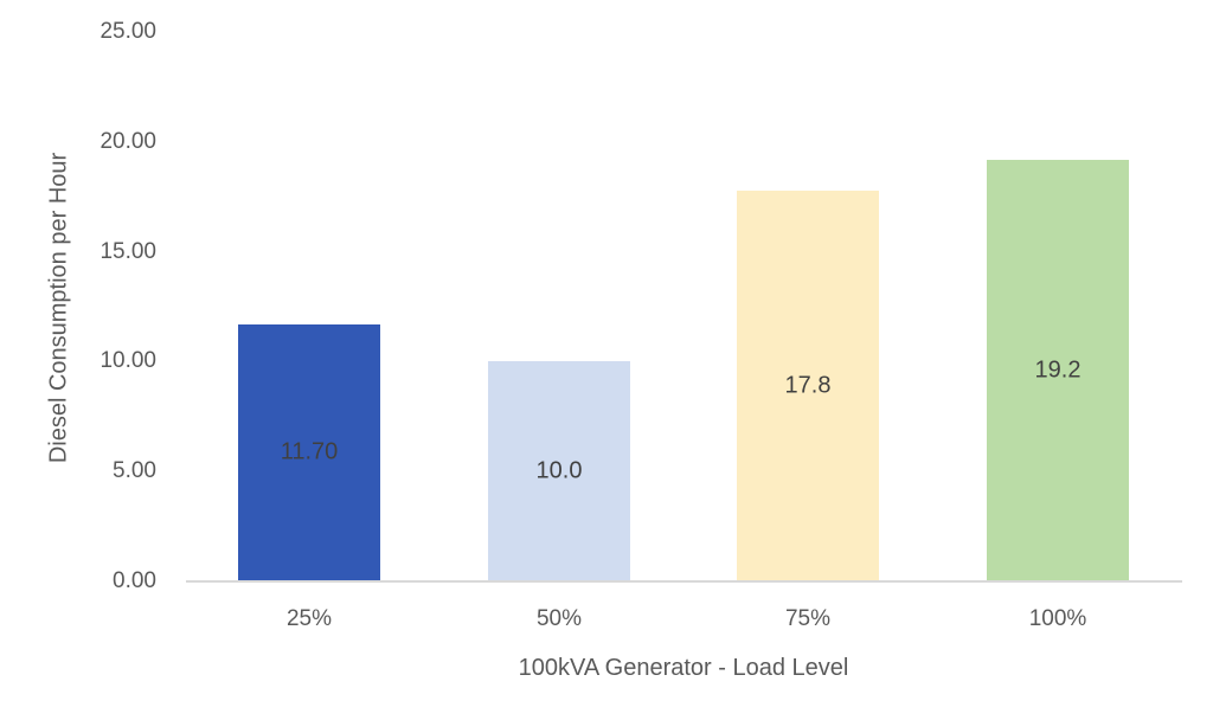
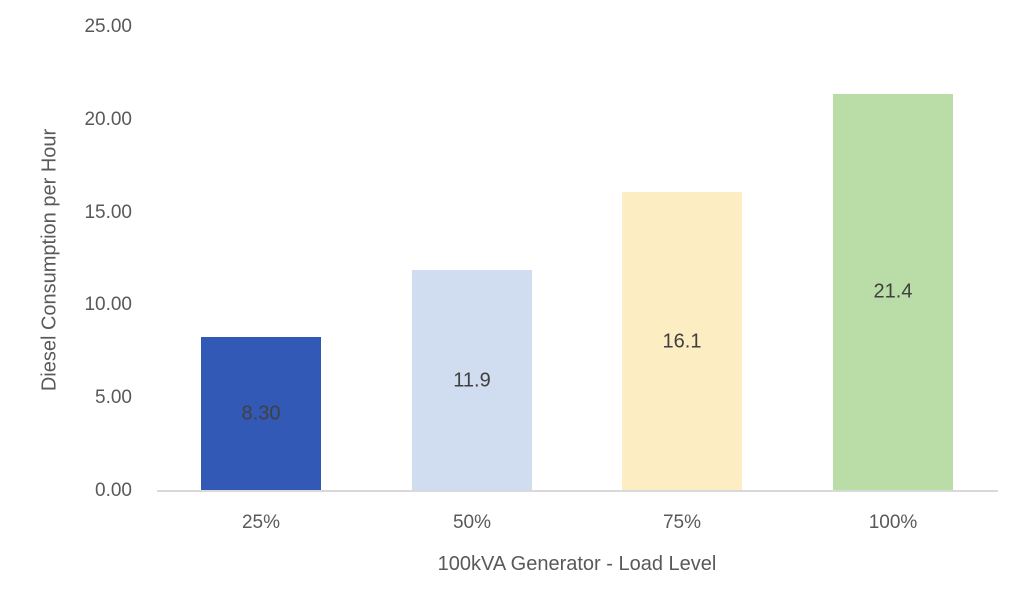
25%: 11.70 -> 8.30
50%: 10.0 -> 11.9
75%: 17.8 -> 16.1
100%: 19.2 -> 21.4
